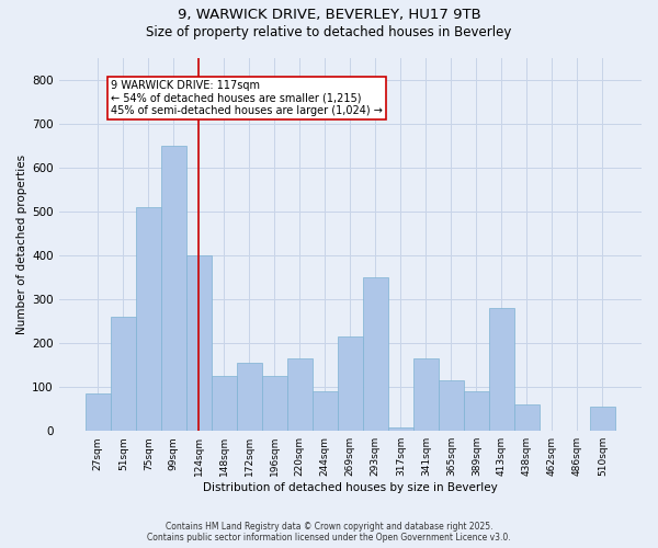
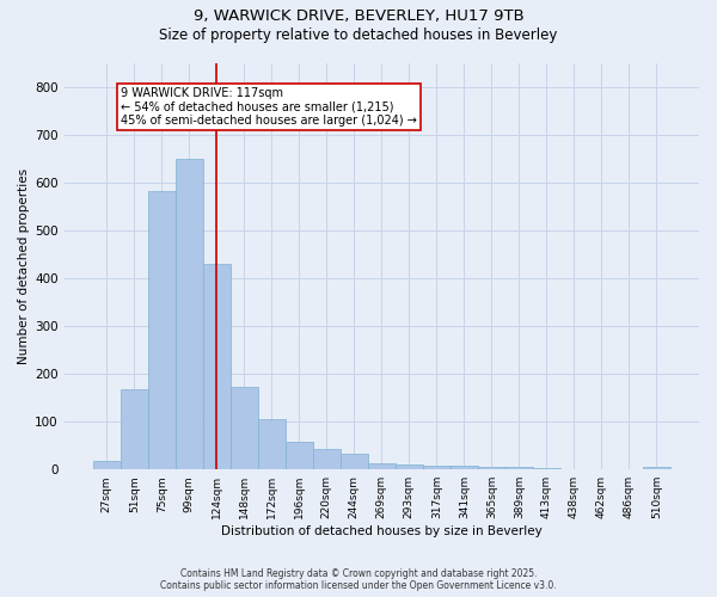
27sqm: 85 -> 18
51sqm: 260 -> 168
75sqm: 510 -> 583
124sqm: 400 -> 430
148sqm: 125 -> 173
172sqm: 155 -> 105
196sqm: 125 -> 57
220sqm: 165 -> 42
244sqm: 90 -> 32
269sqm: 215 -> 14
293sqm: 350 -> 10
341sqm: 165 -> 8
365sqm: 115 -> 6
389sqm: 90 -> 5
413sqm: 280 -> 3
438sqm: 60 -> 1
510sqm: 55 -> 5
